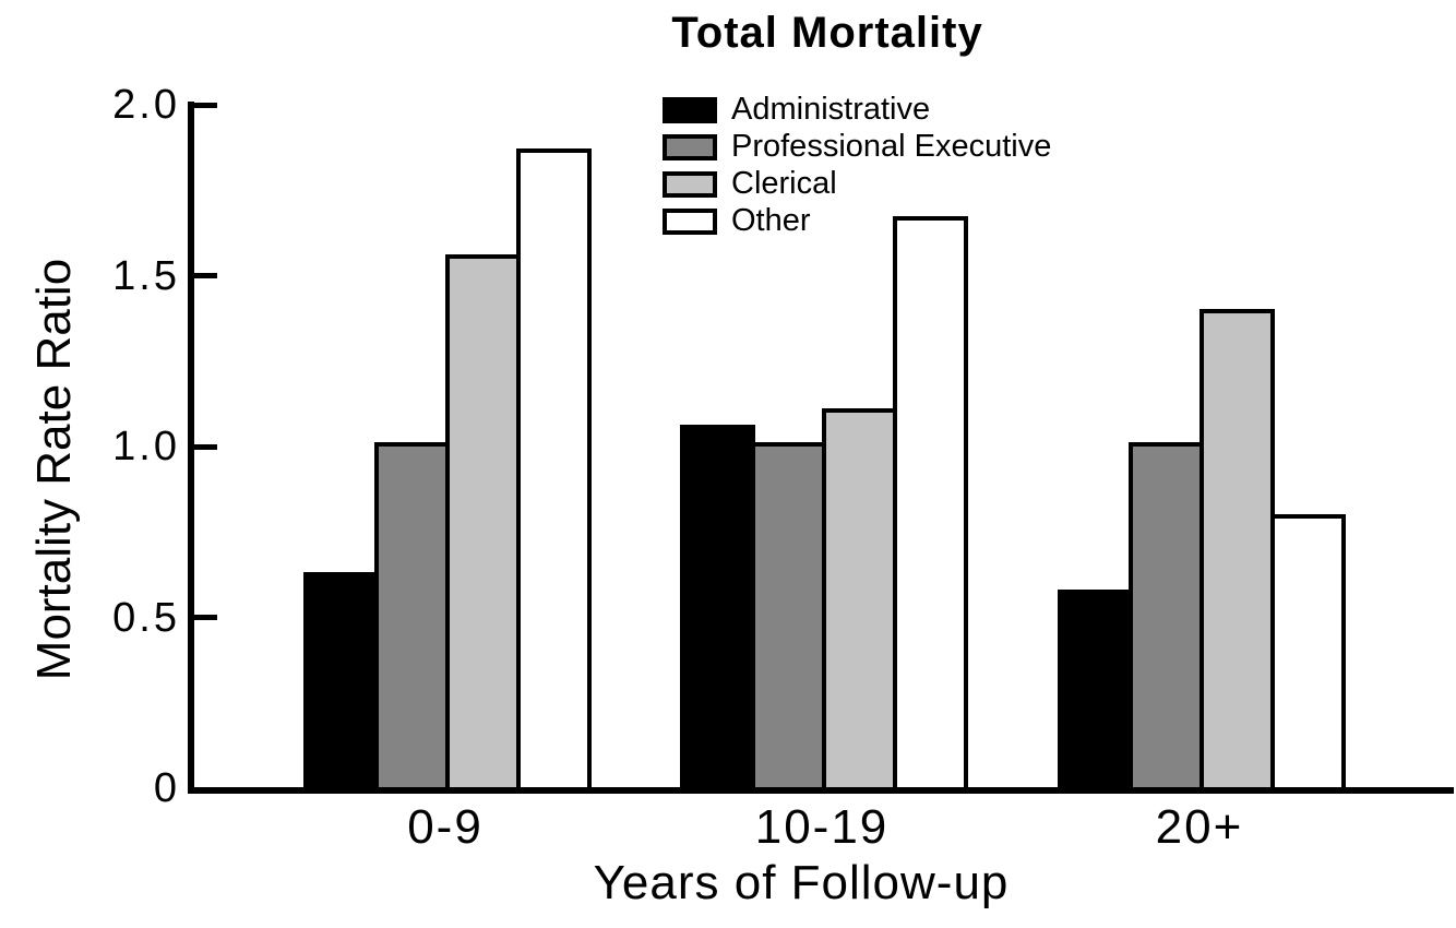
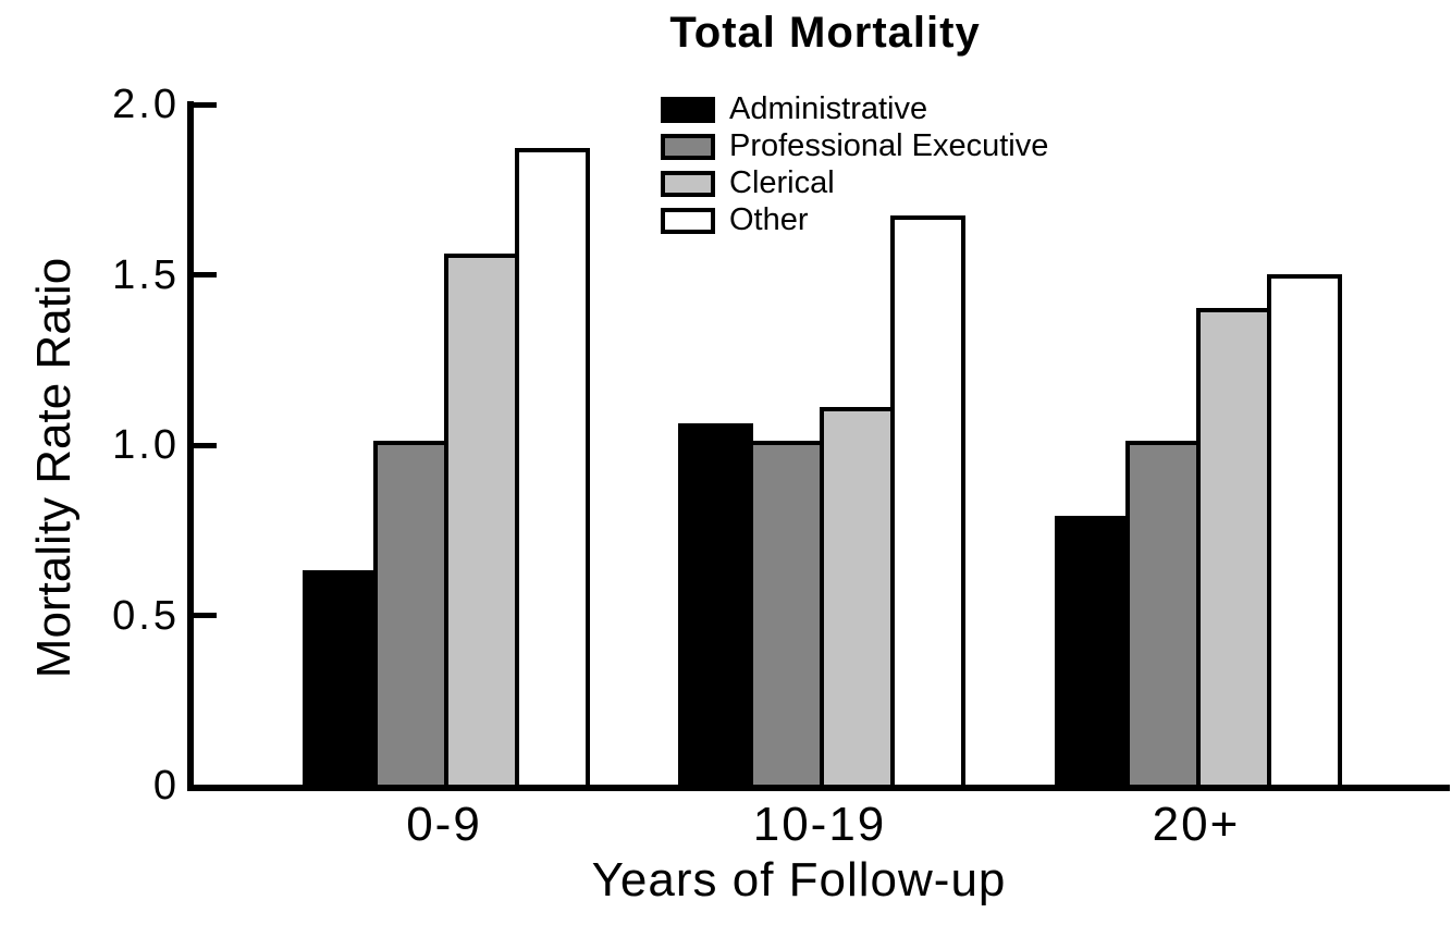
Administrative/20+: 0.57 -> 0.78
Other/20+: 0.79 -> 1.49
